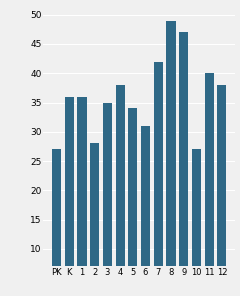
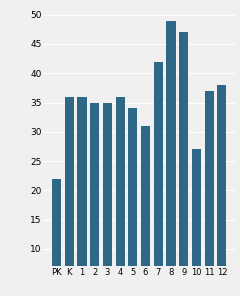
PK: 27 -> 22
2: 28 -> 35
4: 38 -> 36
11: 40 -> 37
